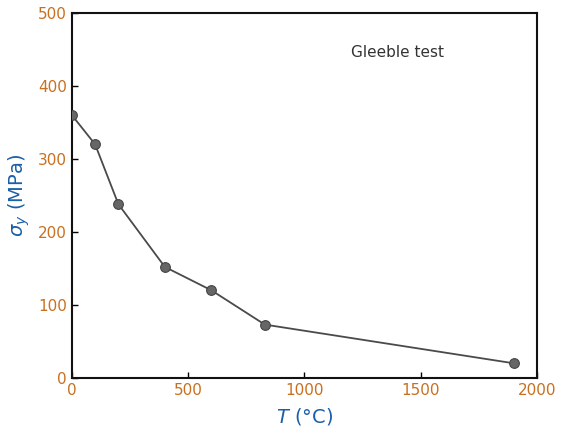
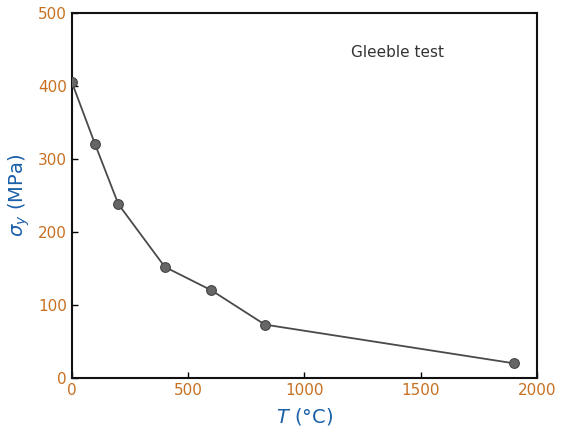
0: 360 -> 405
